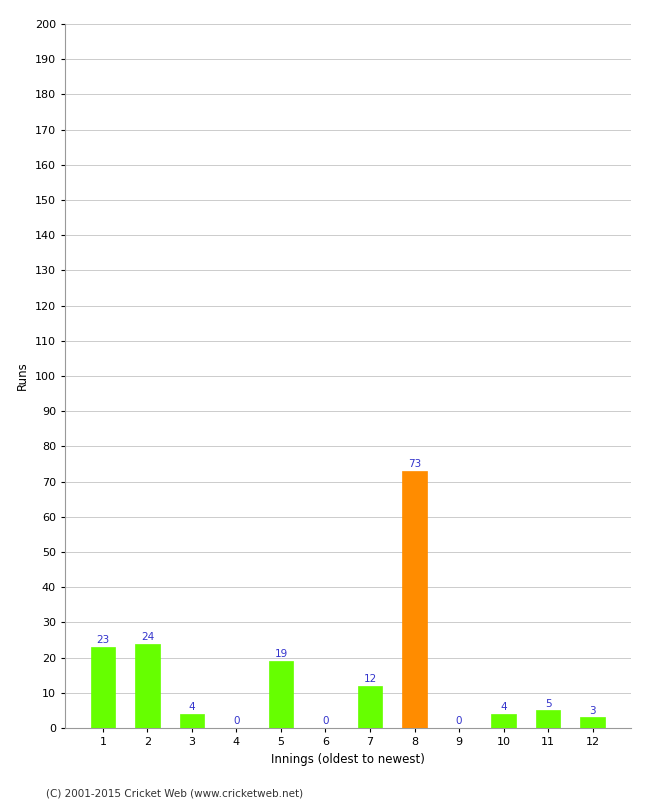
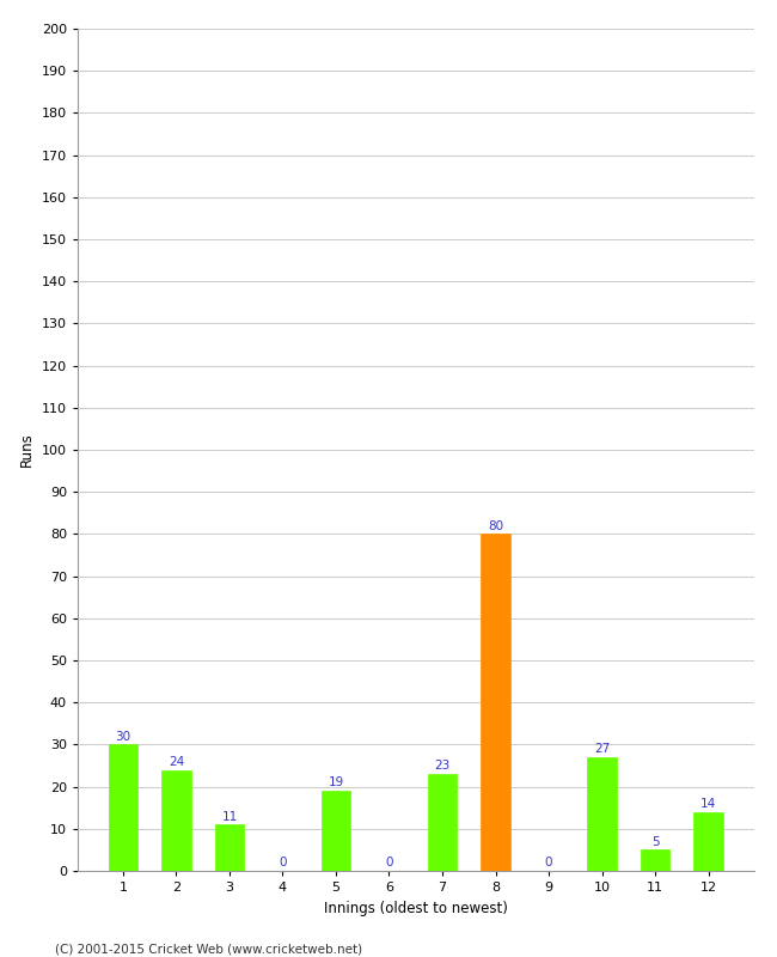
1: 23 -> 30
3: 4 -> 11
7: 12 -> 23
8: 73 -> 80
10: 4 -> 27
12: 3 -> 14
